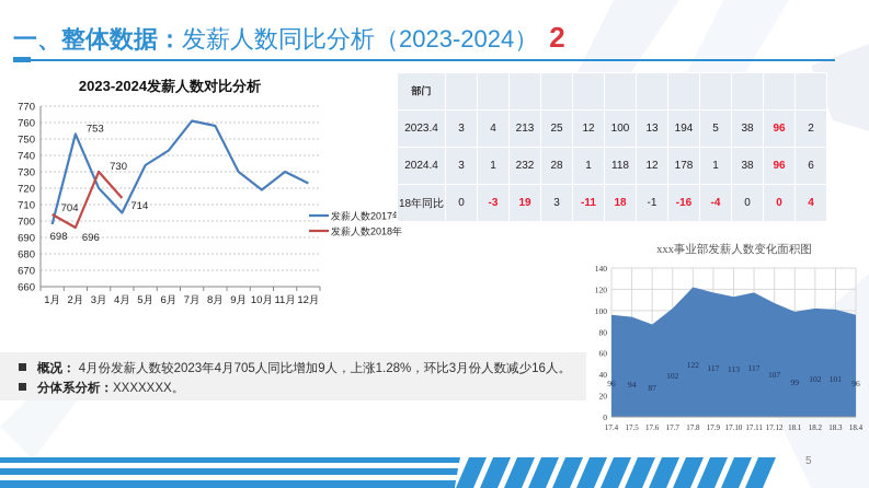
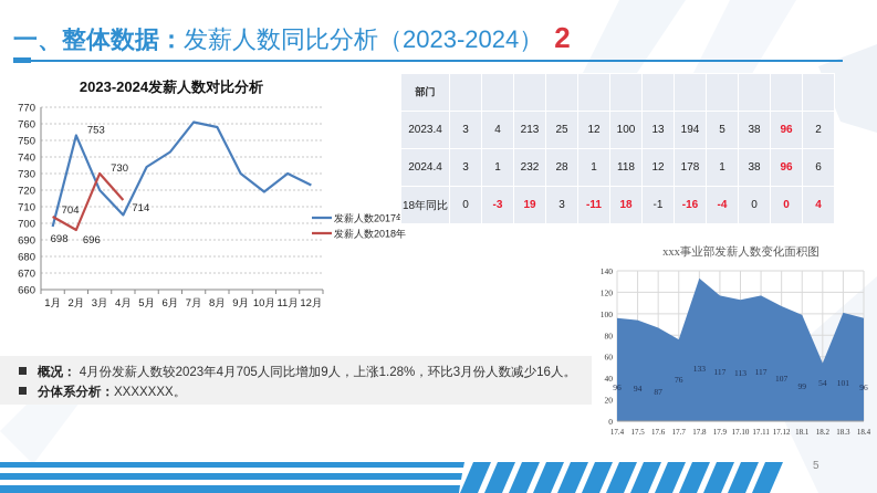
xxx事业部发薪人数变化面积图/17.7: 102 -> 76
xxx事业部发薪人数变化面积图/17.8: 122 -> 133
xxx事业部发薪人数变化面积图/18.2: 102 -> 54
